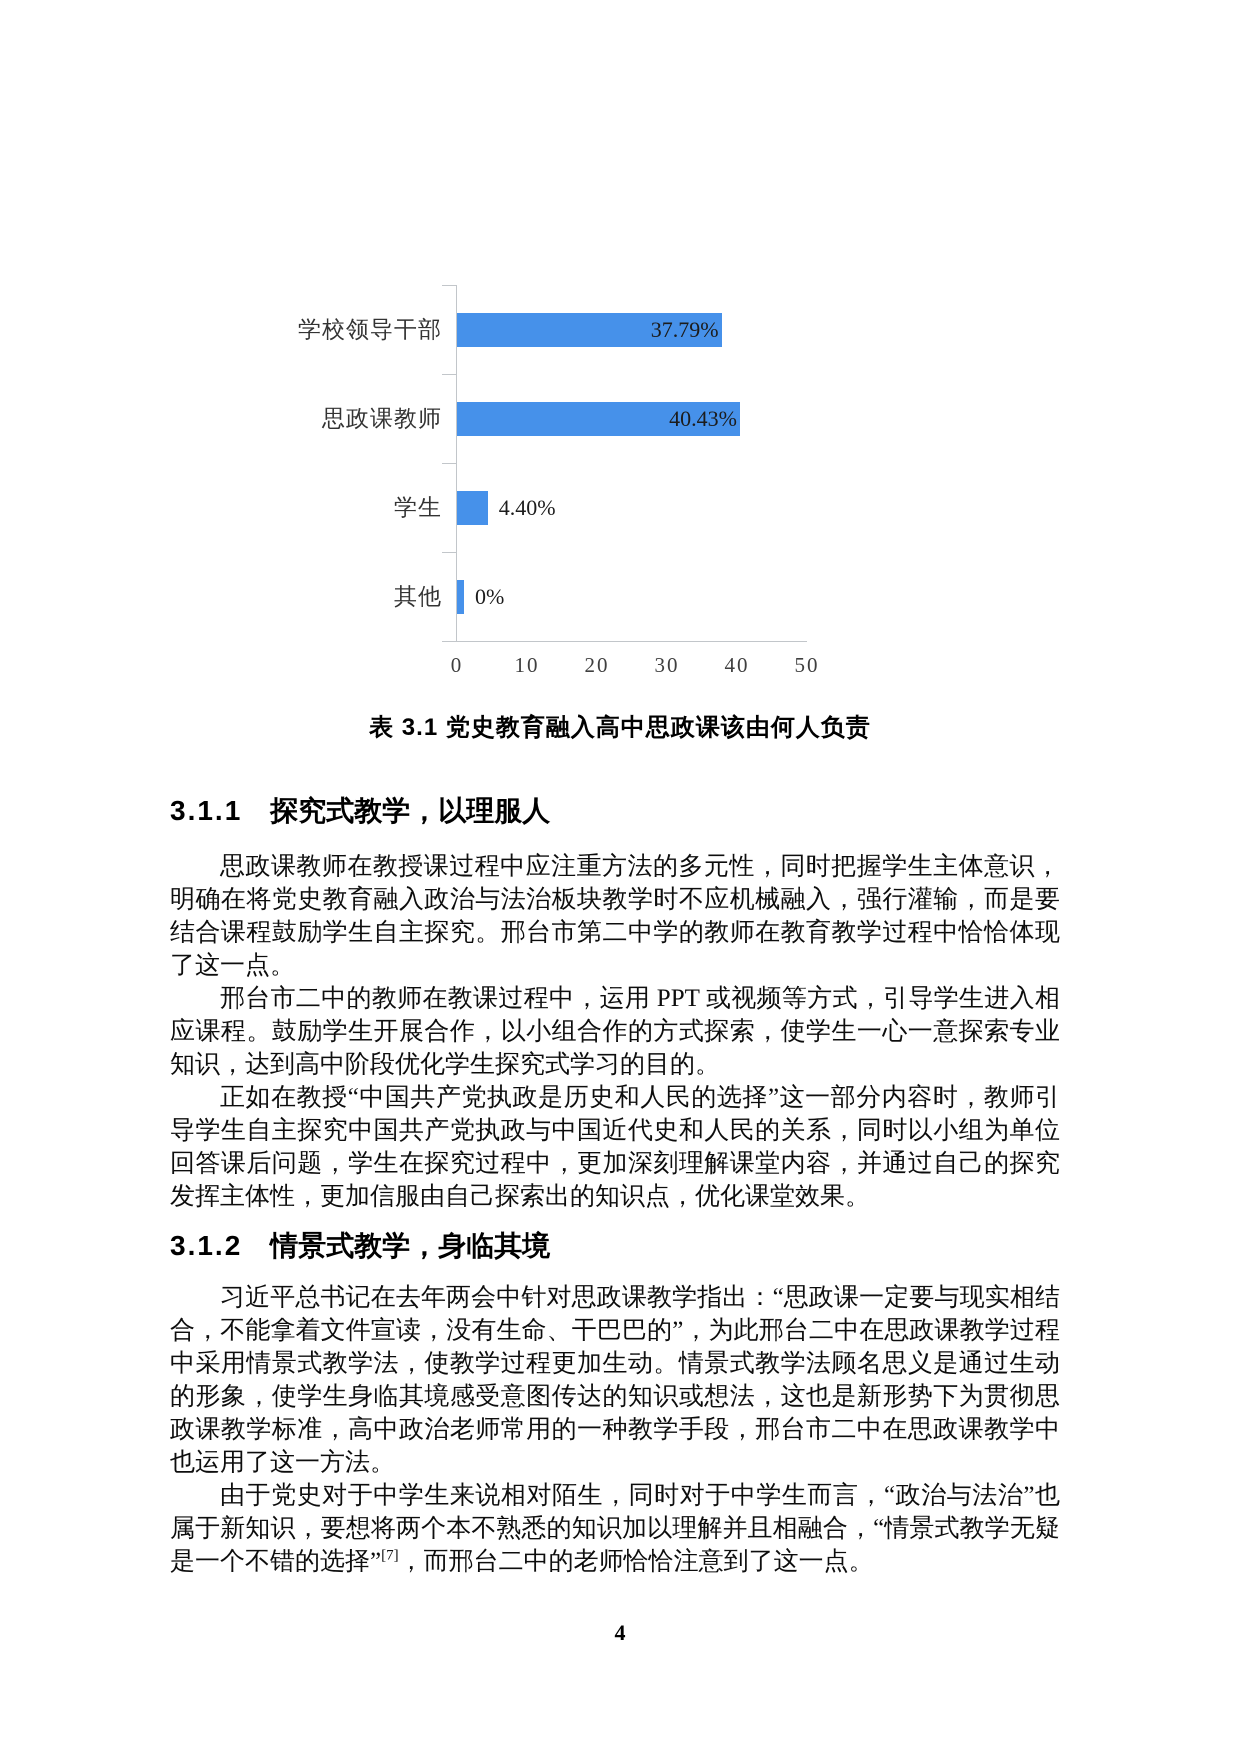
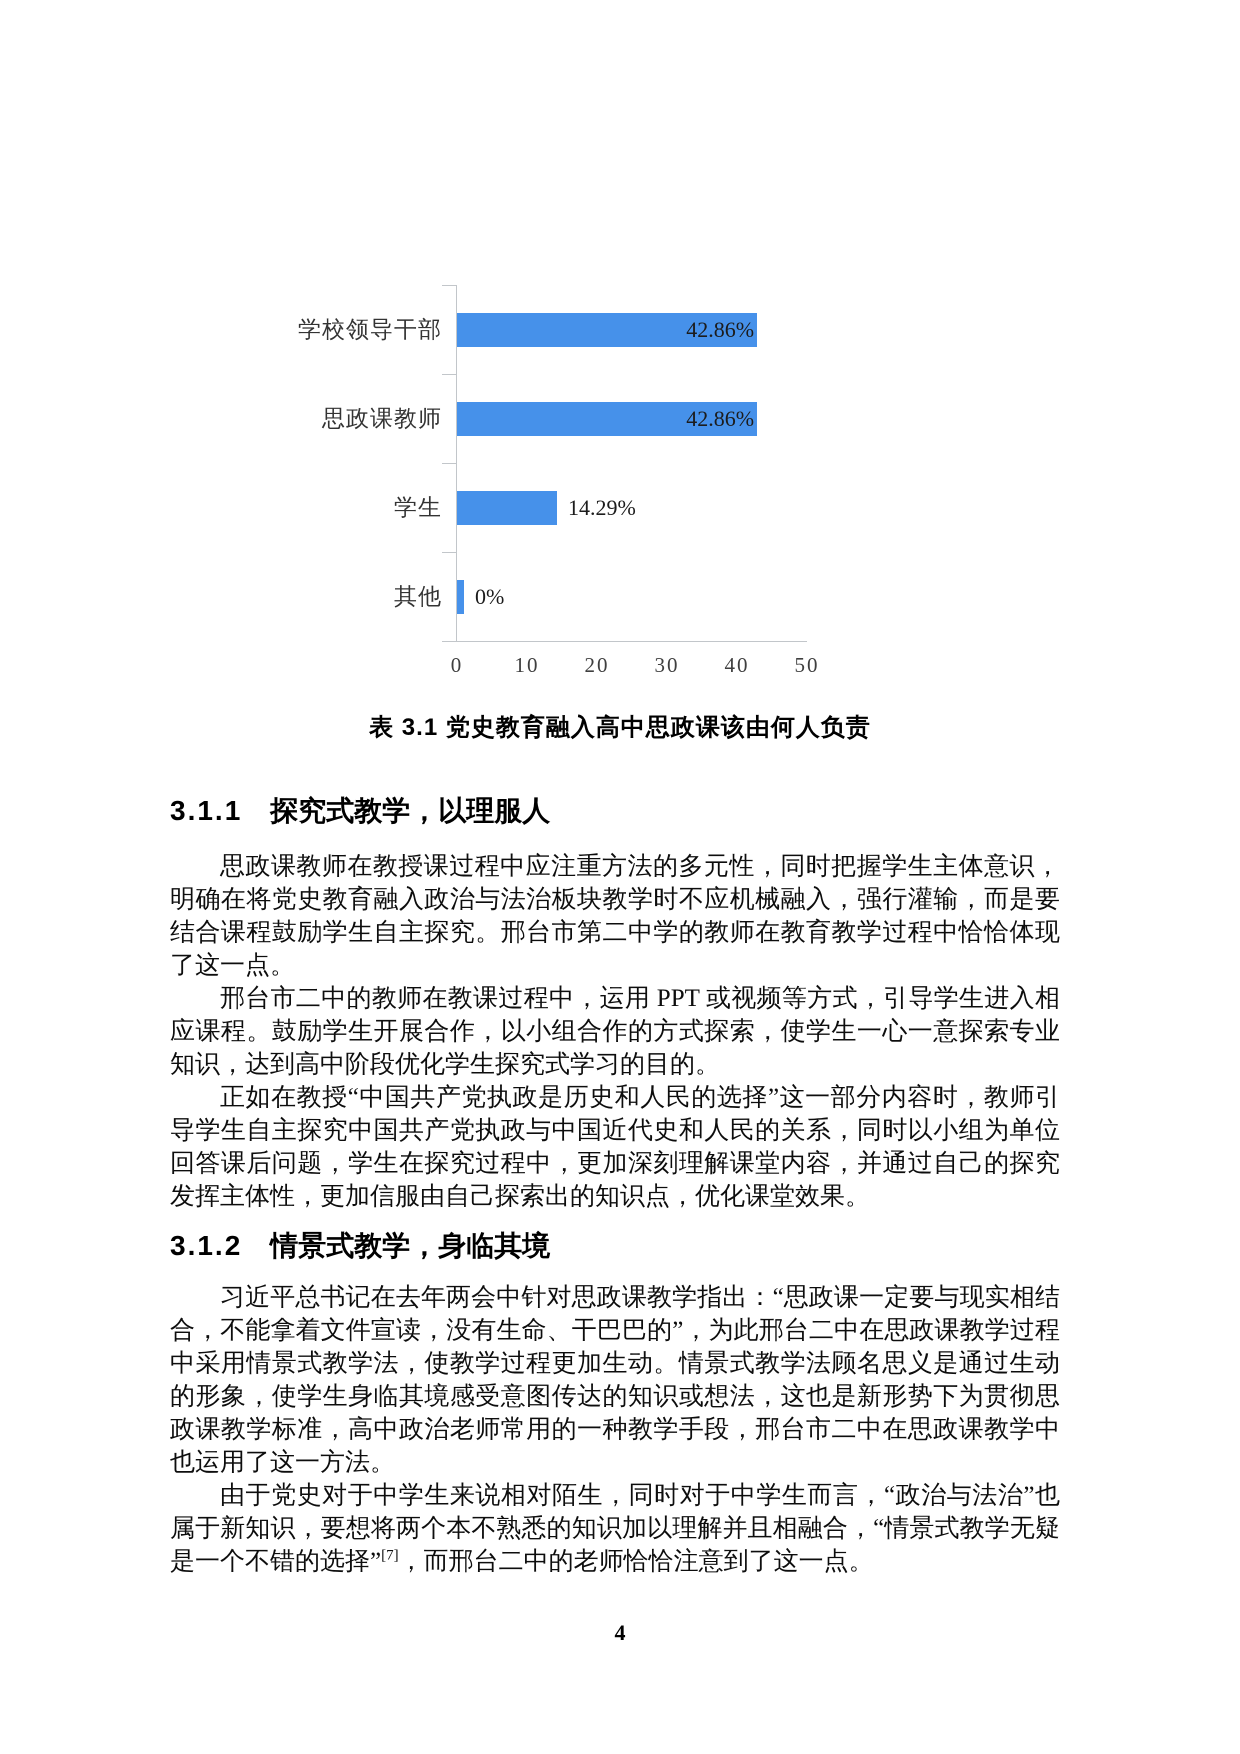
学校领导干部: 37.79% -> 42.86%
思政课教师: 40.43% -> 42.86%
学生: 4.40% -> 14.29%
